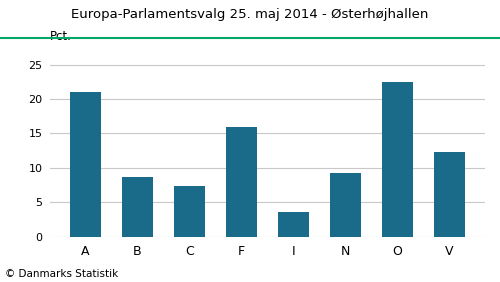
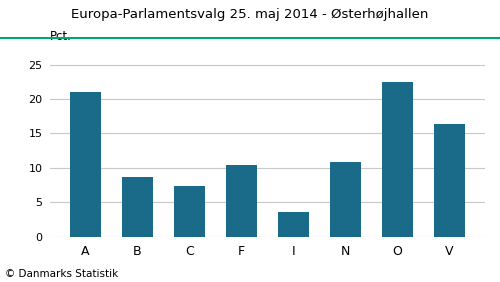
F: 16.0 -> 10.4
N: 9.2 -> 10.8
V: 12.3 -> 16.4
